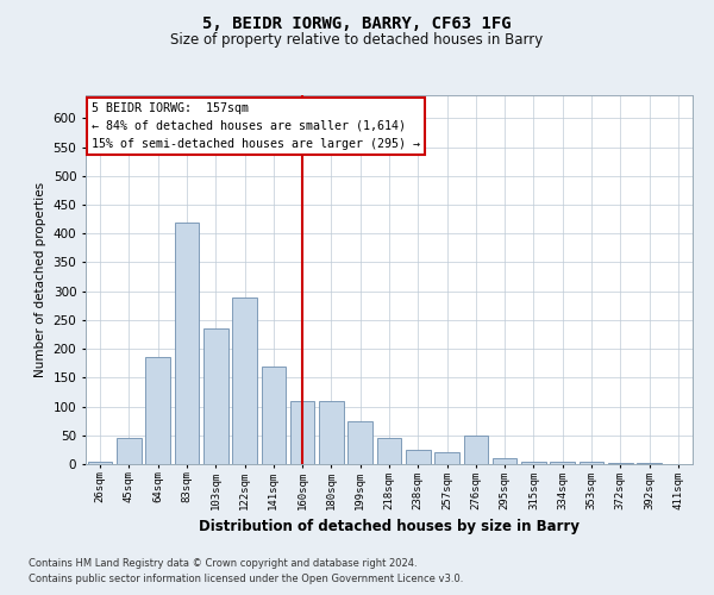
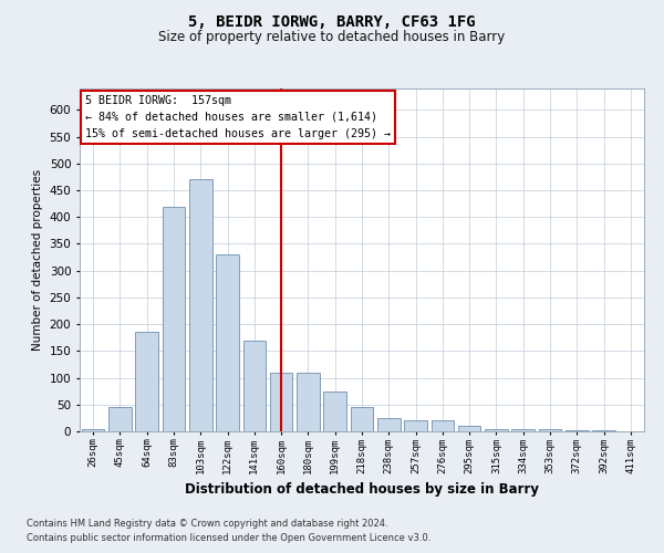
103sqm: 235 -> 470
122sqm: 290 -> 330
276sqm: 50 -> 20
